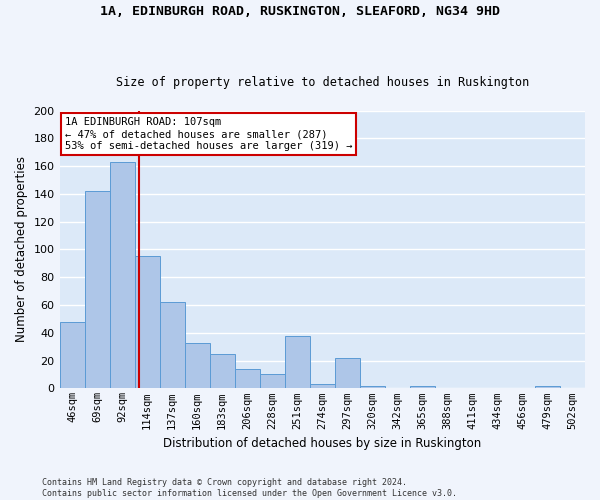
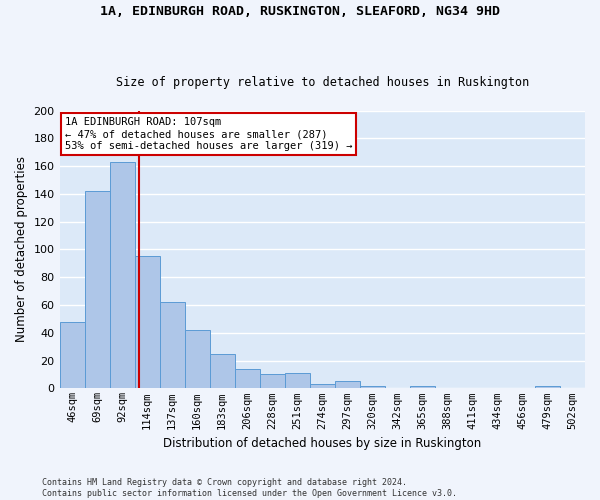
160sqm: 33 -> 42
251sqm: 38 -> 11
297sqm: 22 -> 5
